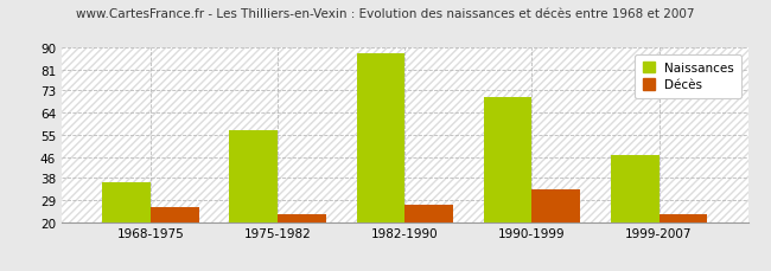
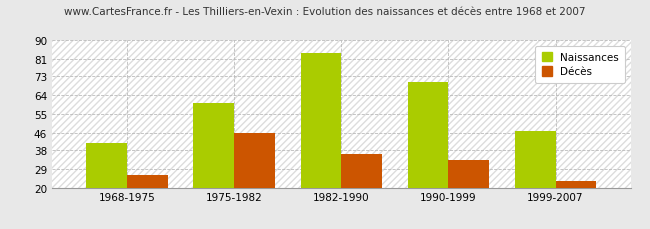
Naissances/1968-1975: 36 -> 41
Naissances/1975-1982: 57 -> 60
Décès/1975-1982: 23 -> 46
Naissances/1982-1990: 88 -> 84
Décès/1982-1990: 27 -> 36
